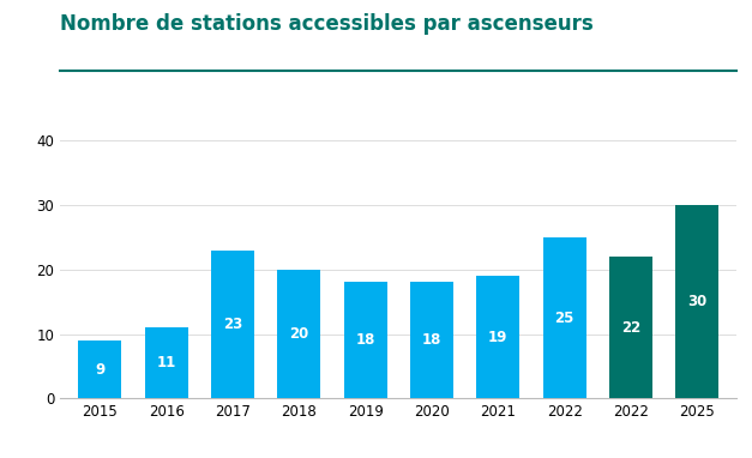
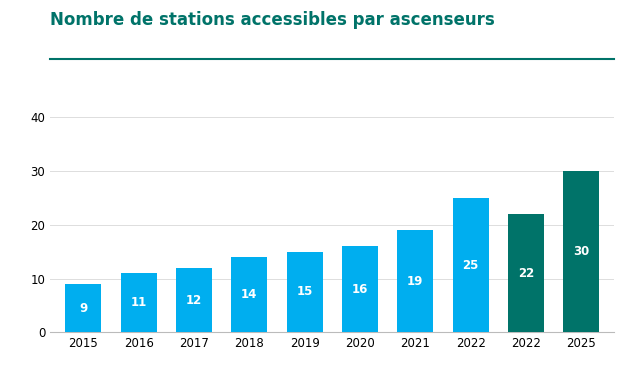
2017: 23 -> 12
2018: 20 -> 14
2019: 18 -> 15
2020: 18 -> 16
